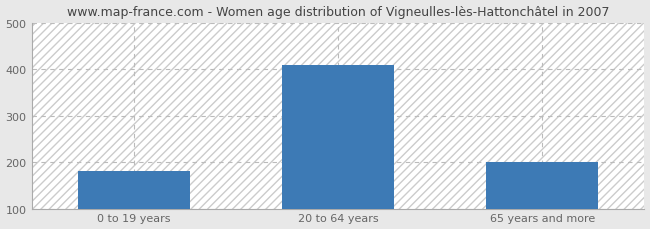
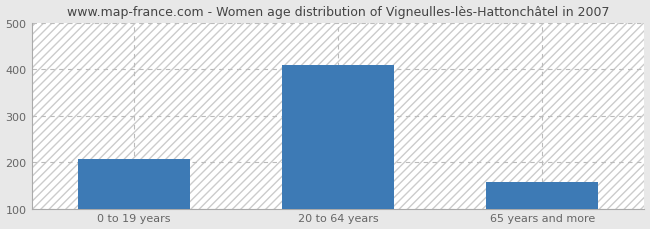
0 to 19 years: 180 -> 207
65 years and more: 200 -> 157
